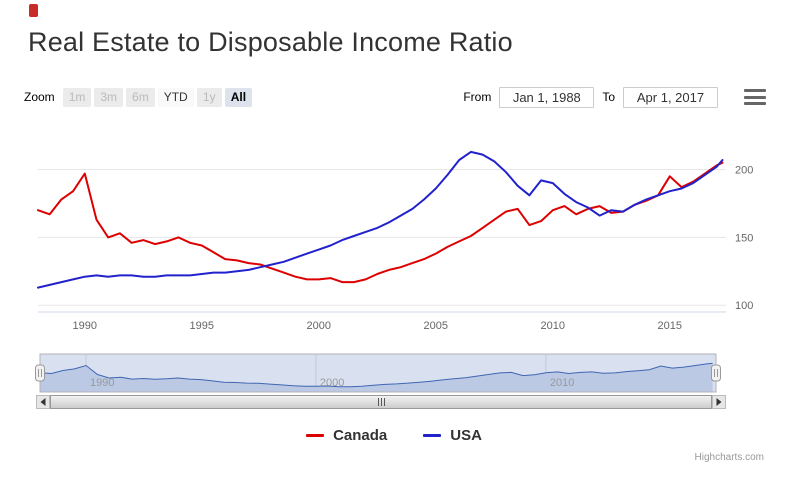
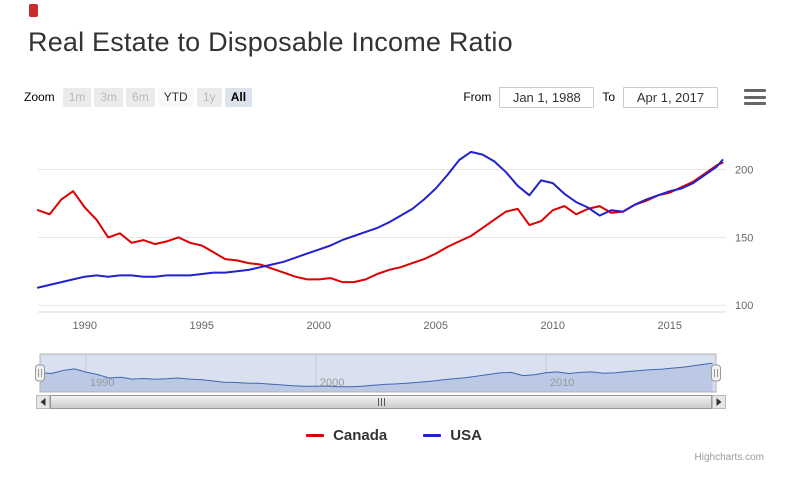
Canada/1990: 197 -> 172
Canada/2015: 195 -> 183
